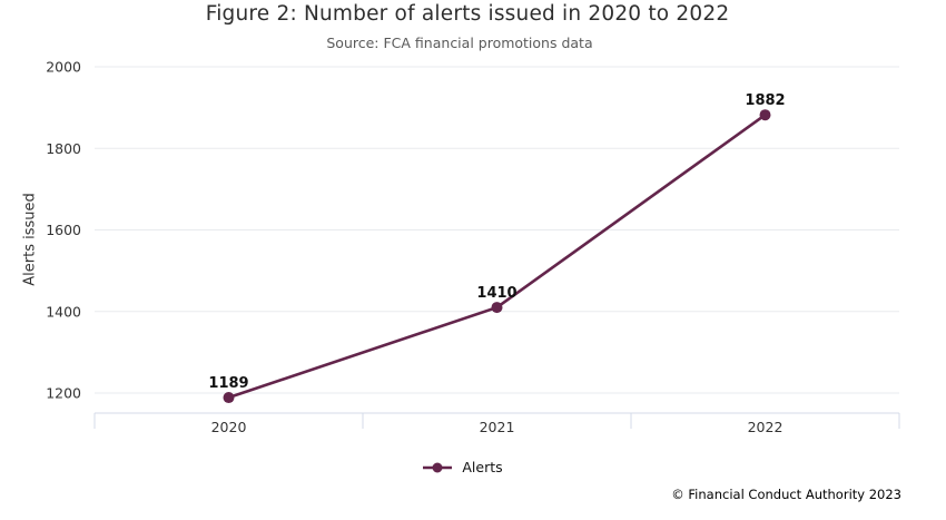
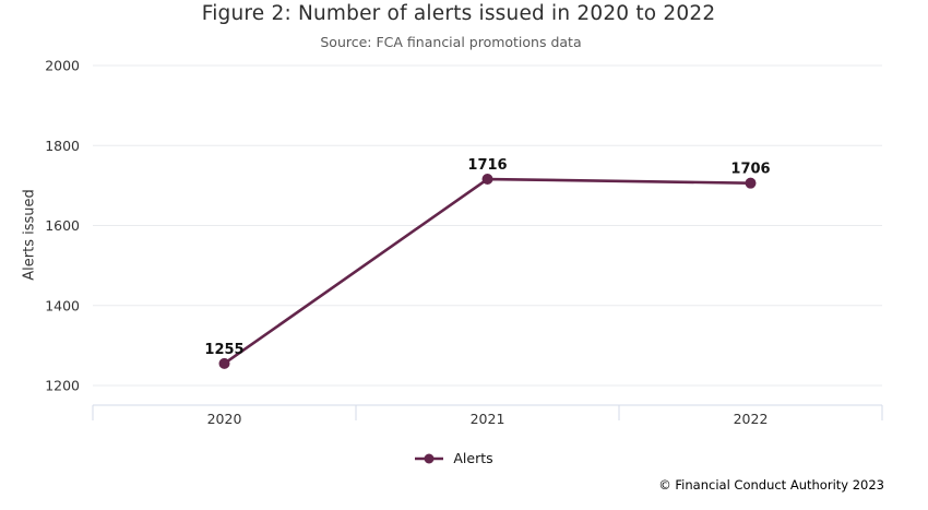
2020: 1189 -> 1255
2021: 1410 -> 1716
2022: 1882 -> 1706
